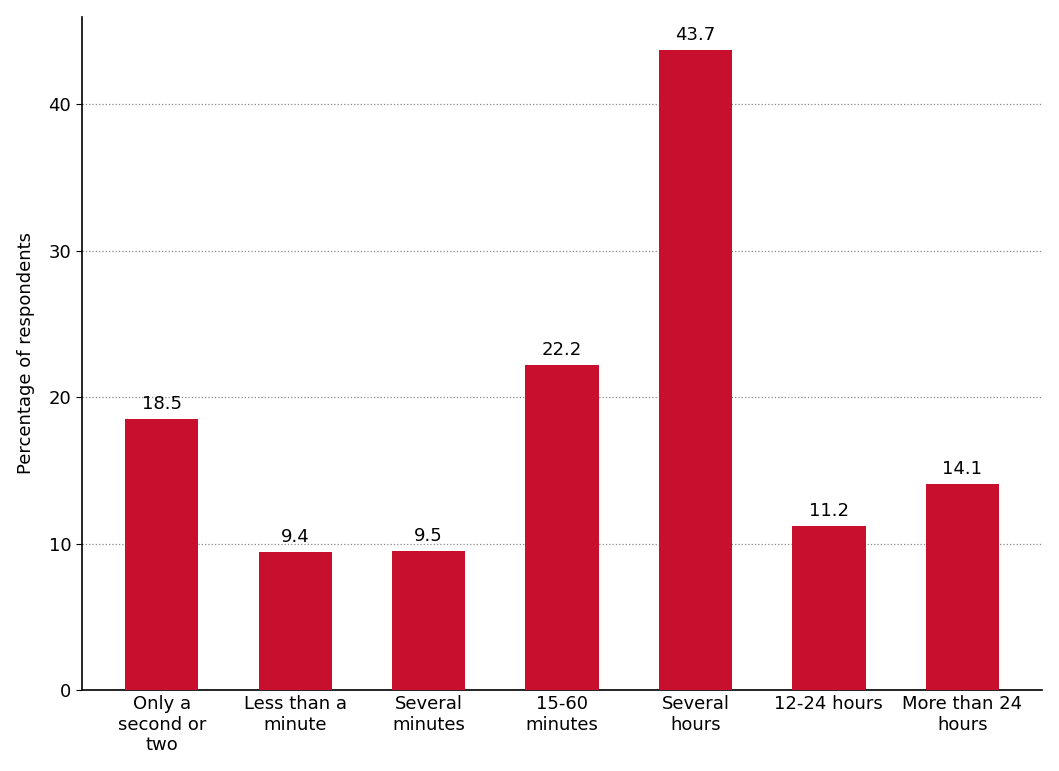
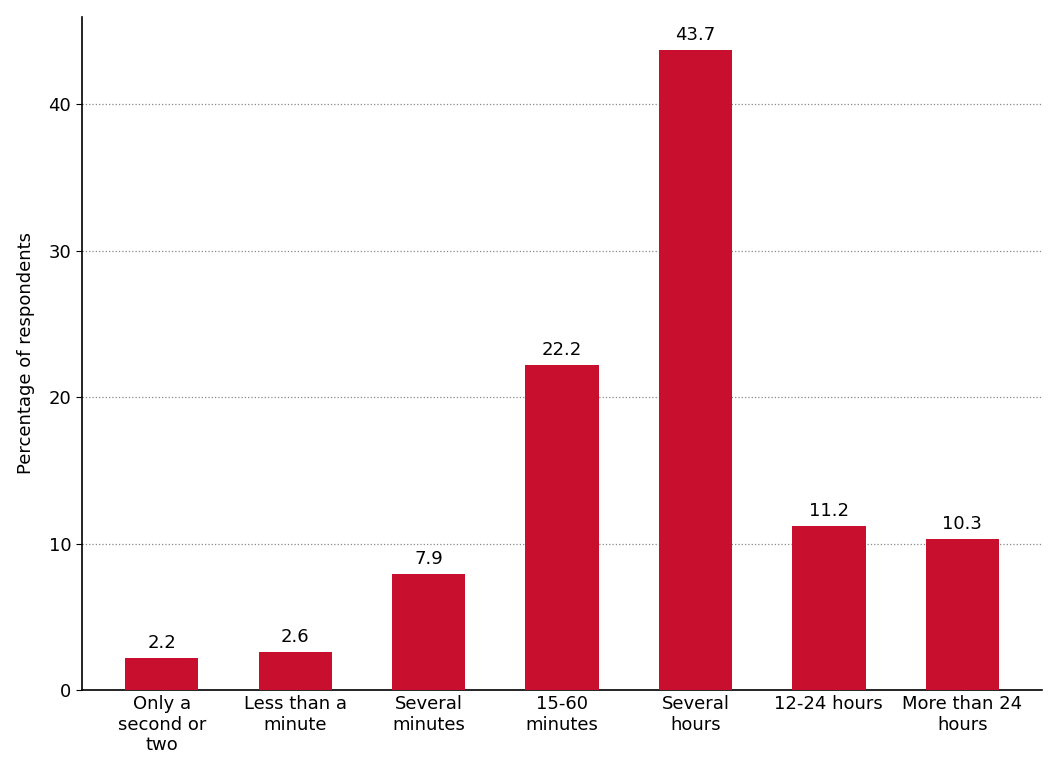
Only a second or two: 18.5 -> 2.2
Less than a minute: 9.4 -> 2.6
Several minutes: 9.5 -> 7.9
More than 24 hours: 14.1 -> 10.3
